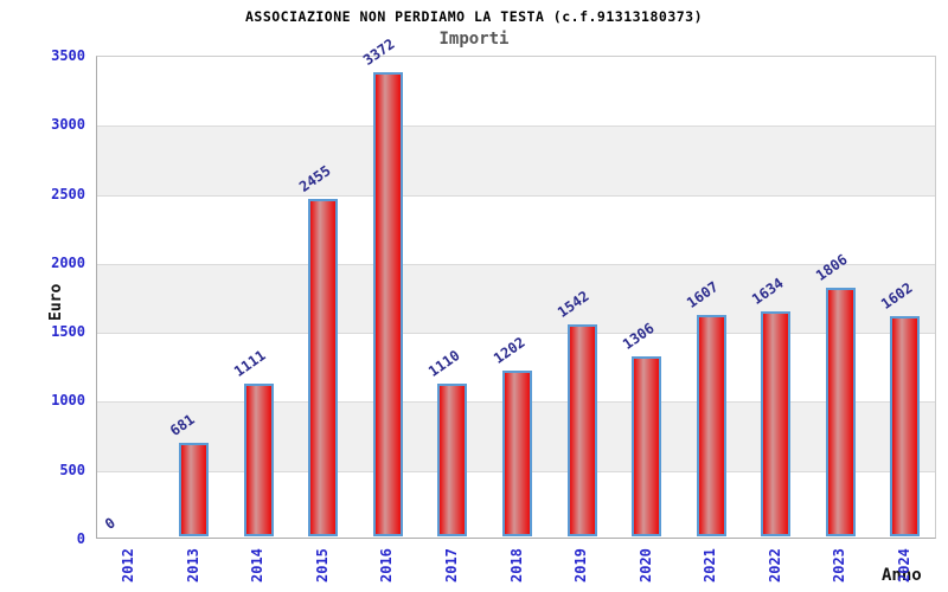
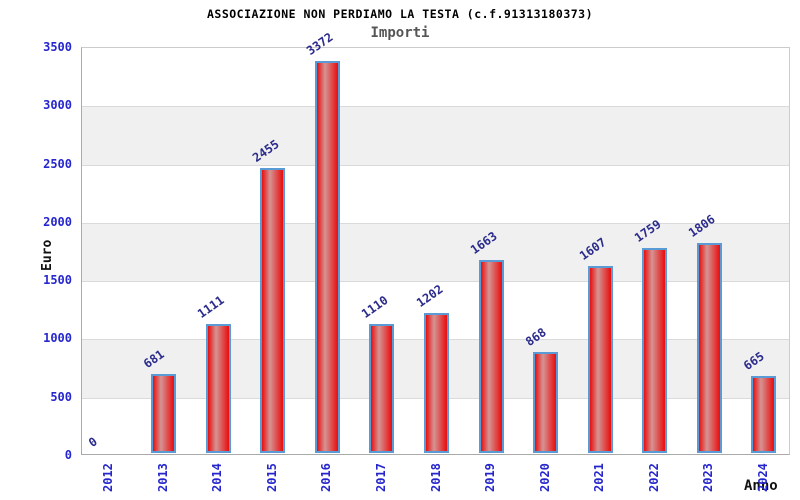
2019: 1542 -> 1663
2020: 1306 -> 868
2022: 1634 -> 1759
2024: 1602 -> 665
